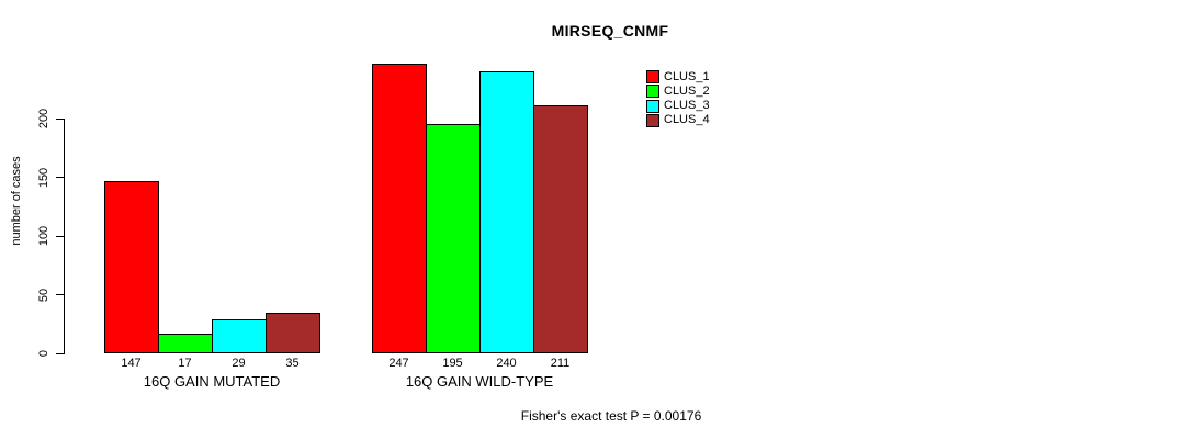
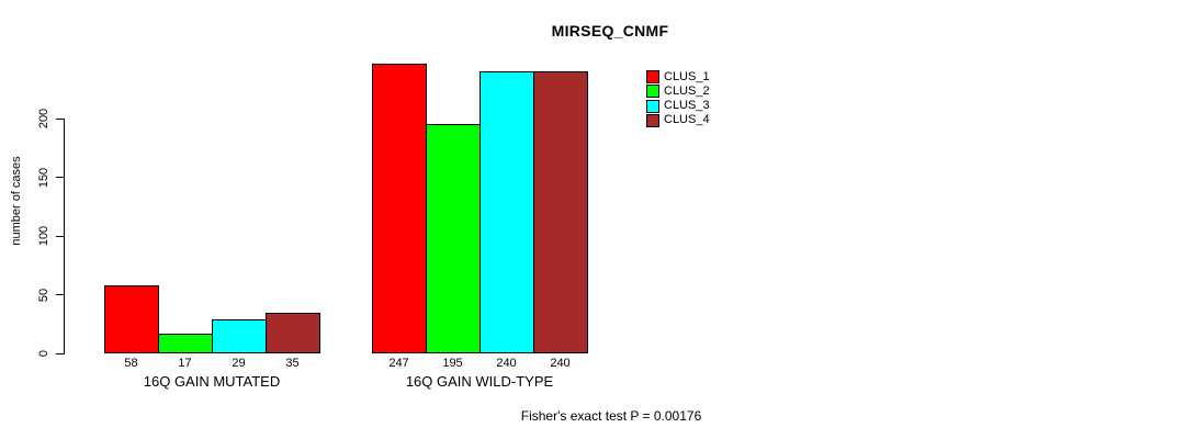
CLUS_1/16Q GAIN MUTATED: 147 -> 58
CLUS_4/16Q GAIN WILD-TYPE: 211 -> 240
